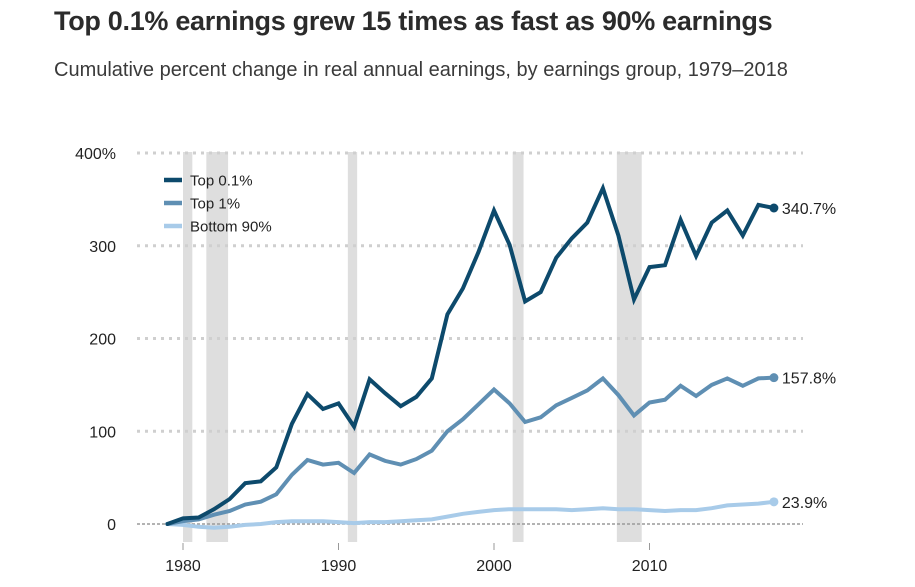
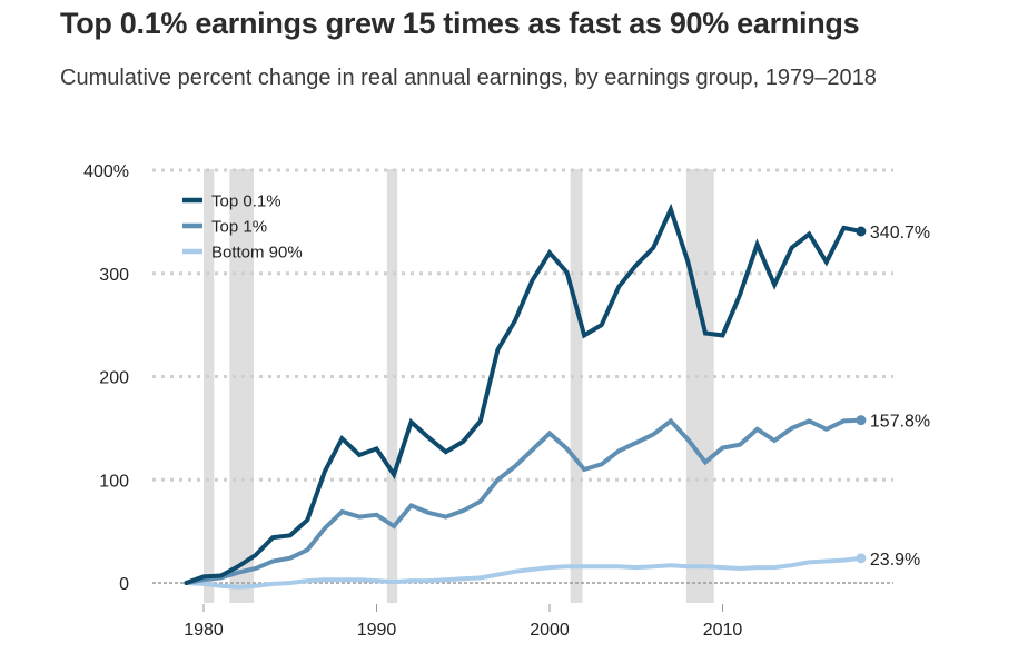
Top 0.1%/2000: 340% -> 320%
Top 0.1%/2010: 280% -> 240%
